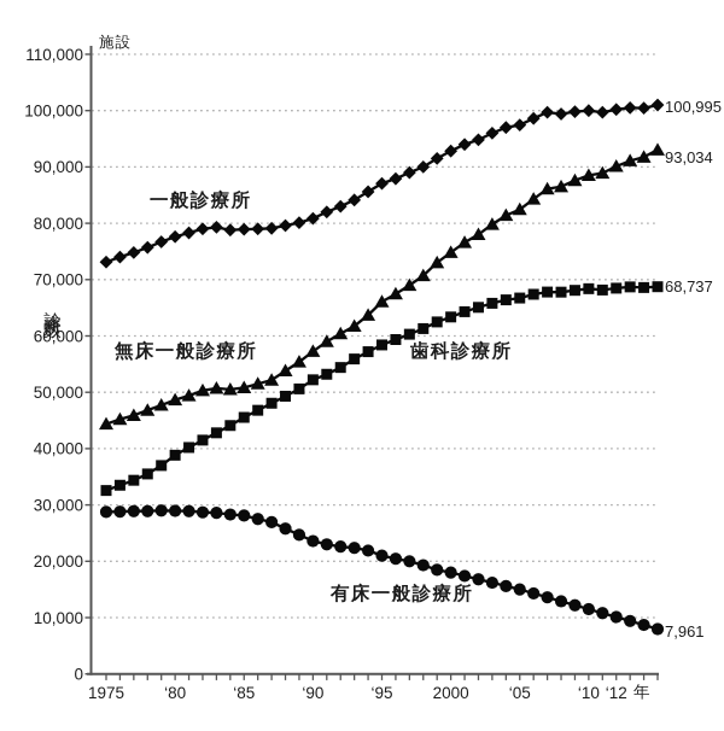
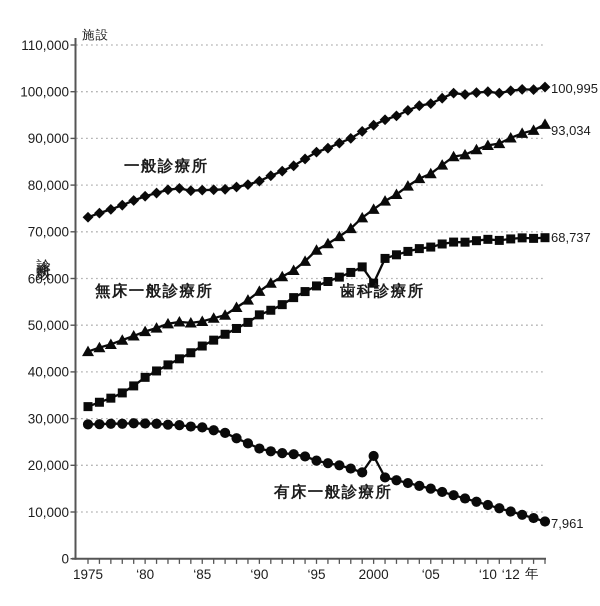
歯科診療所/2000: 63000 -> 59000
有床一般診療所/2000: 18000 -> 22000
